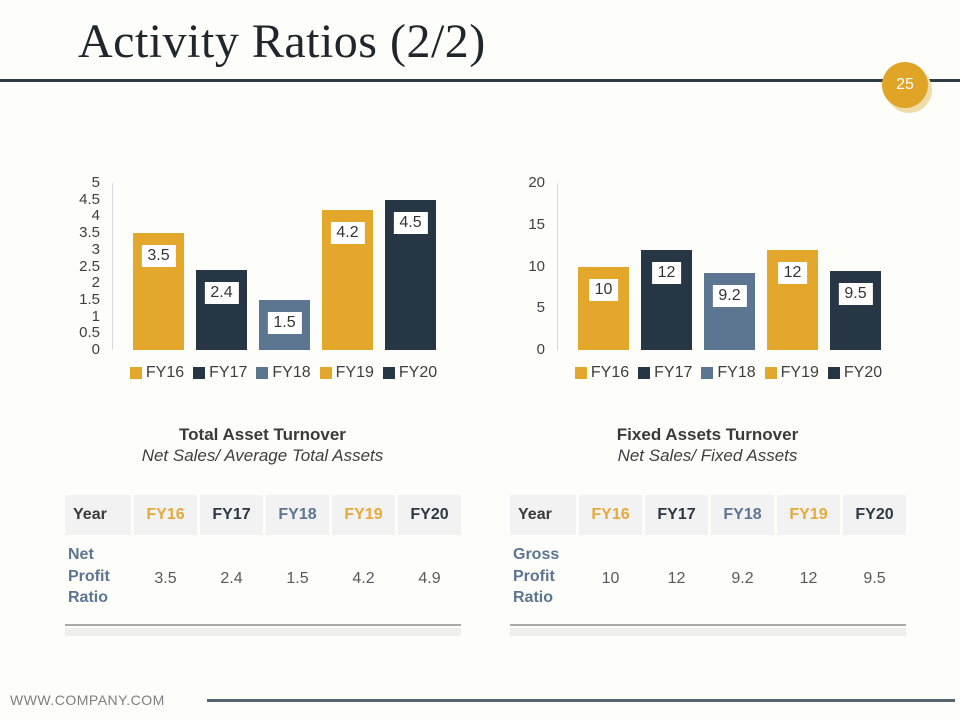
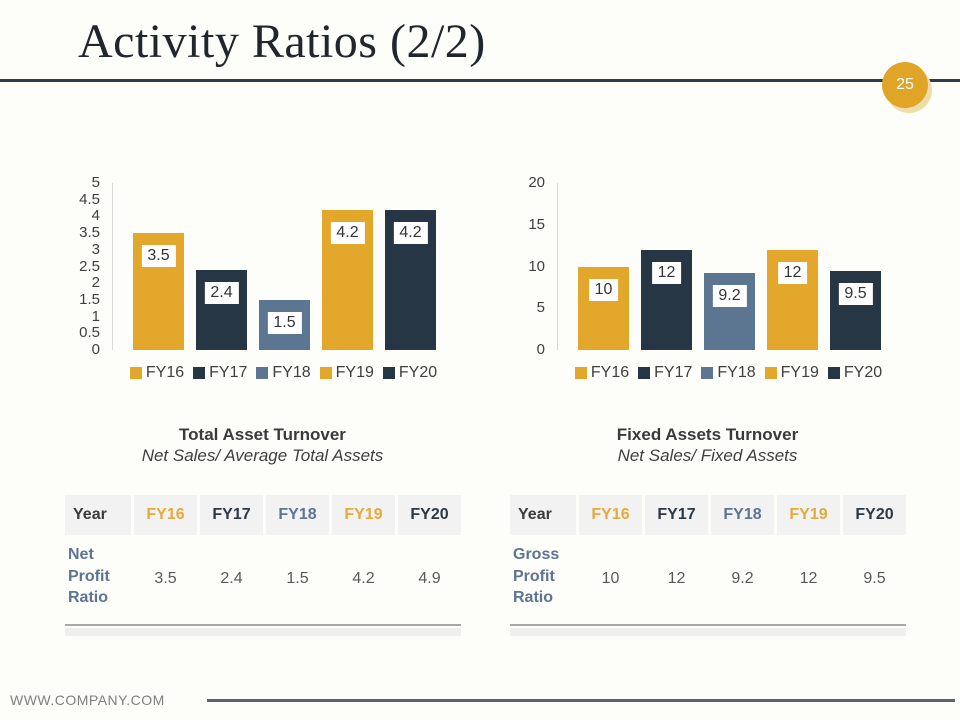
Total Asset Turnover/FY20: 4.5 -> 4.2
